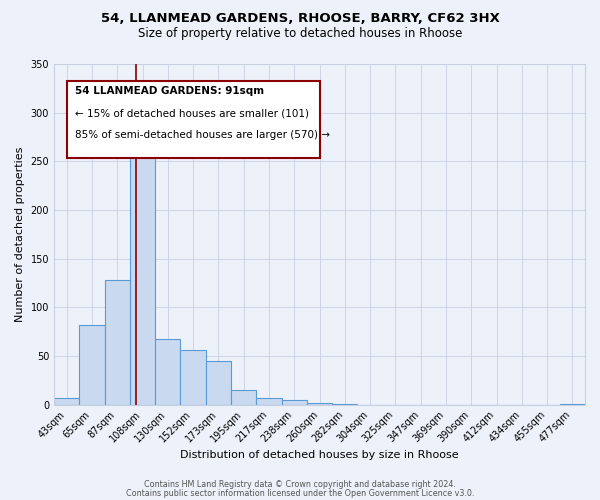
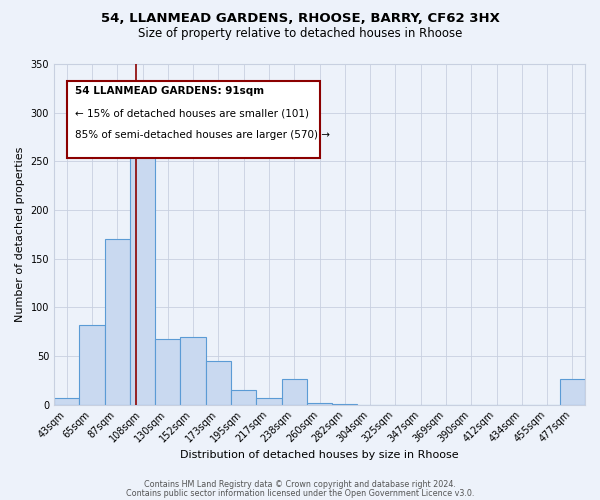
87sqm: 128 -> 170
152sqm: 56 -> 70
238sqm: 5 -> 26
477sqm: 1 -> 26
